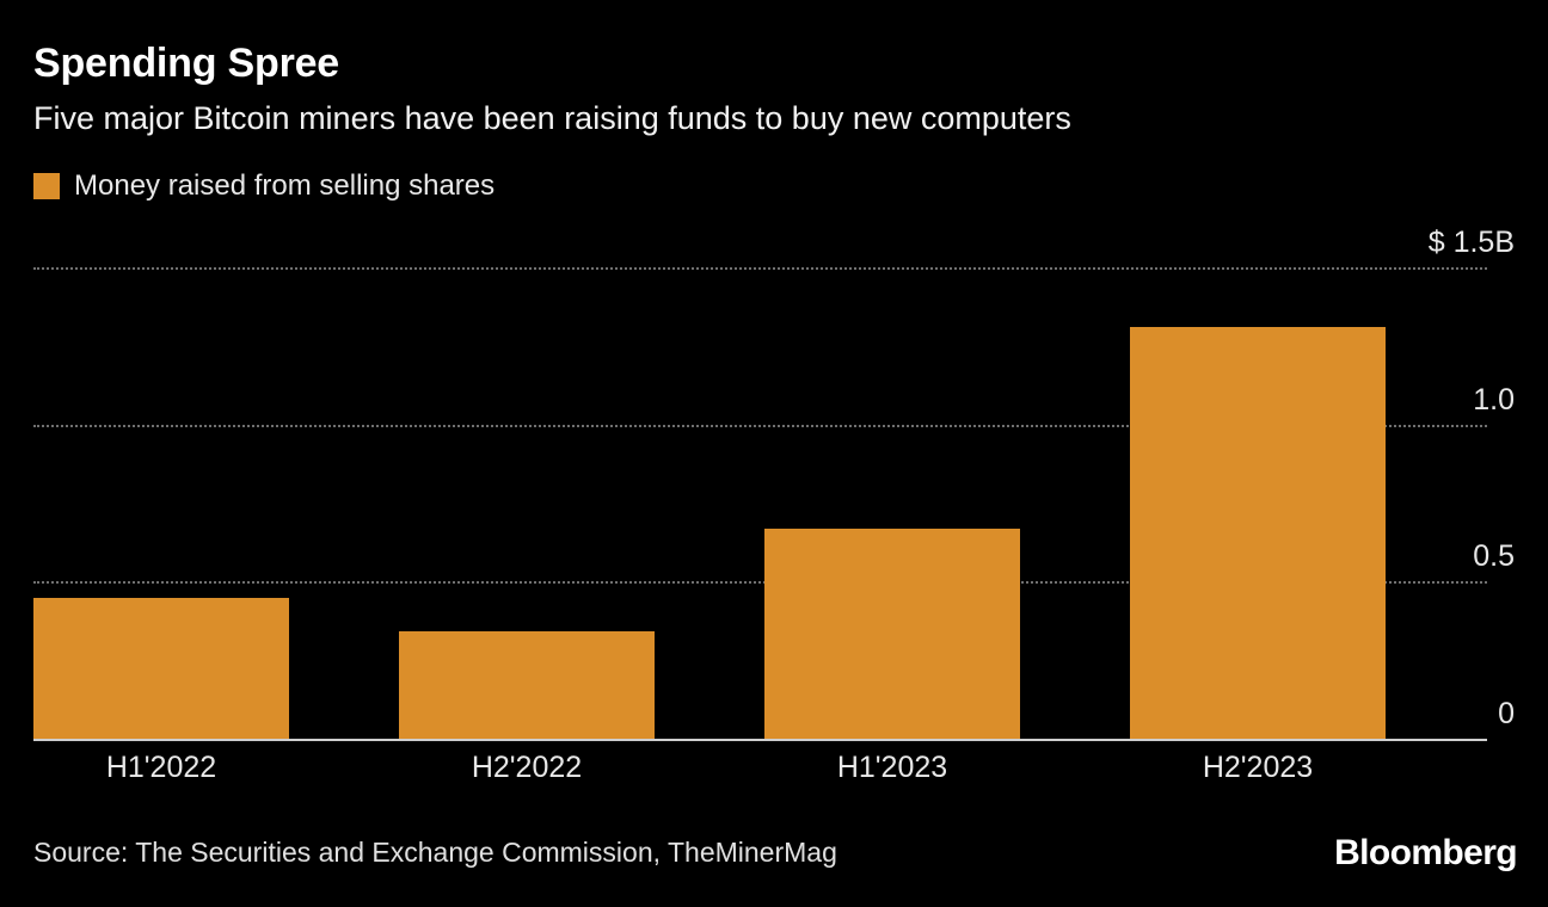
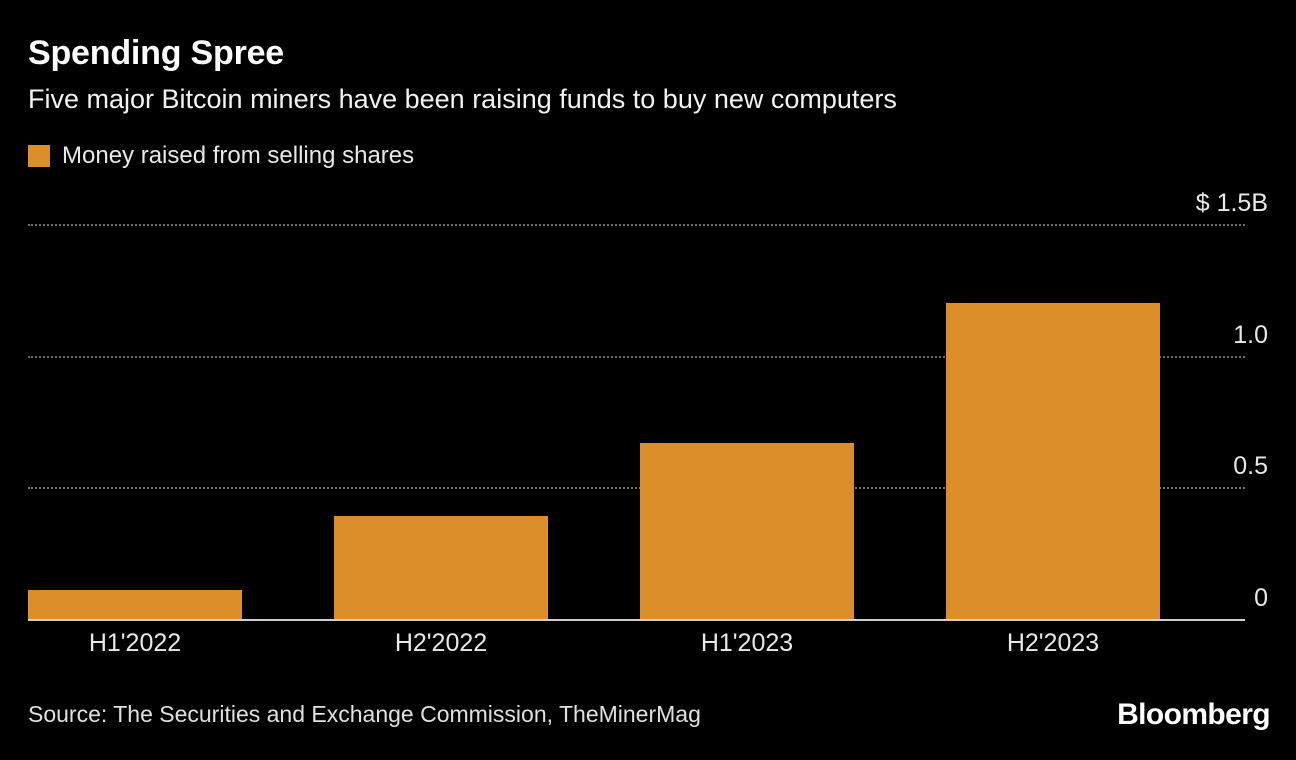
H1'2022: 0.45 -> 0.11
H2'2022: 0.34 -> 0.39
H2'2023: 1.31 -> 1.20
